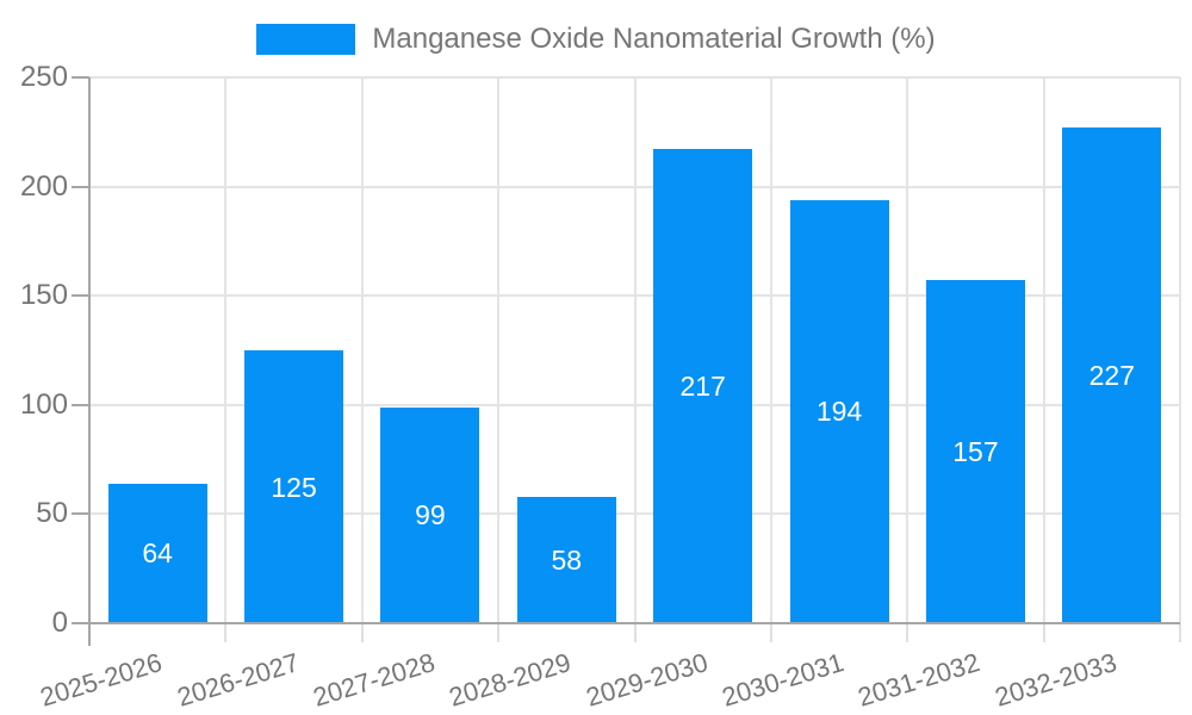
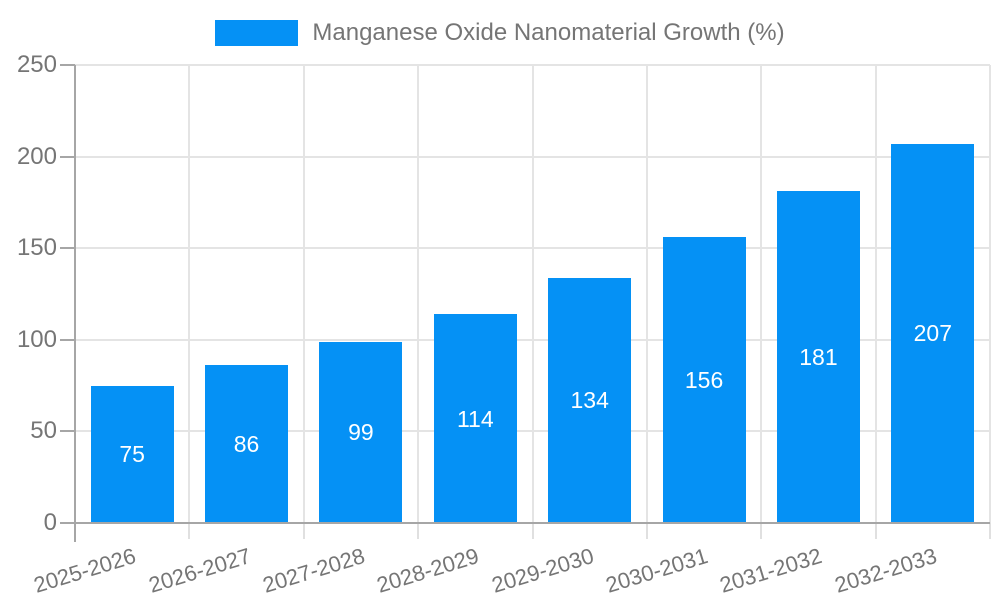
2025-2026: 64 -> 75
2026-2027: 125 -> 86
2028-2029: 58 -> 114
2029-2030: 217 -> 134
2030-2031: 194 -> 156
2031-2032: 157 -> 181
2032-2033: 227 -> 207
